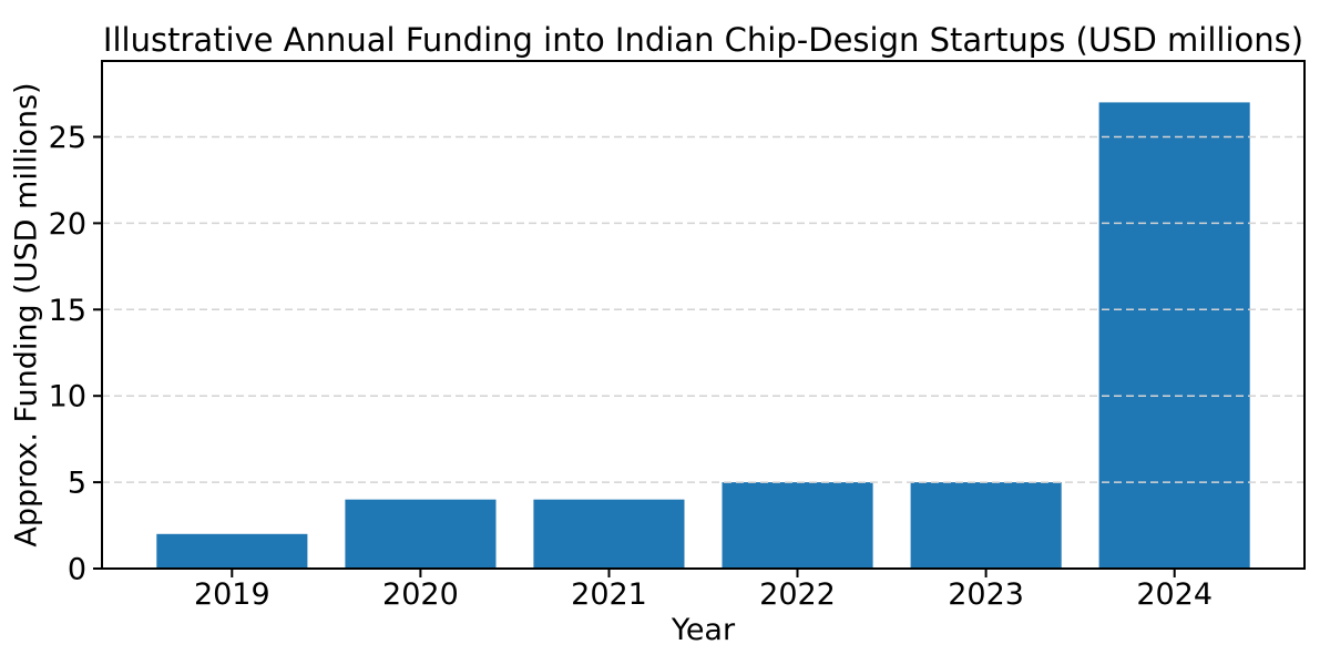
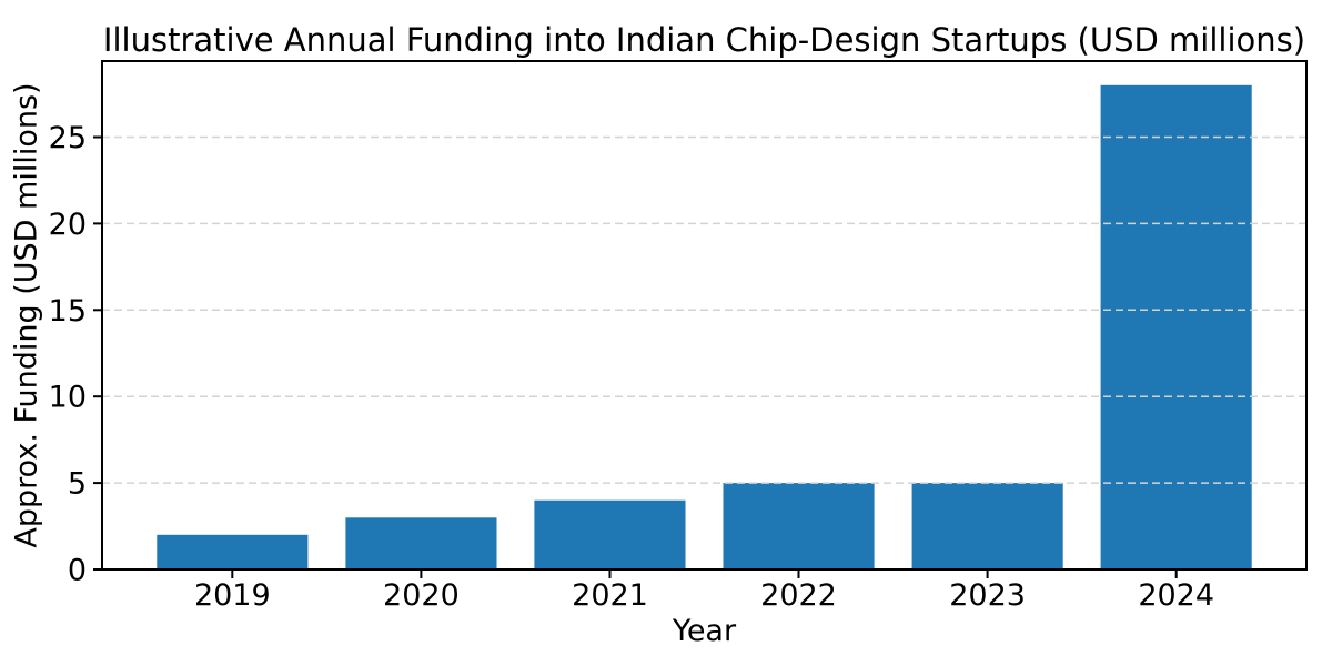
2020: 4 -> 3
2024: 27 -> 28
